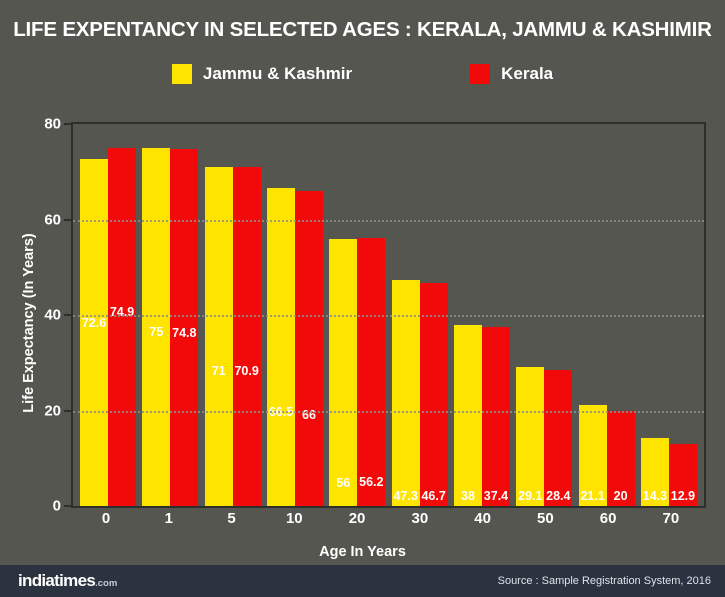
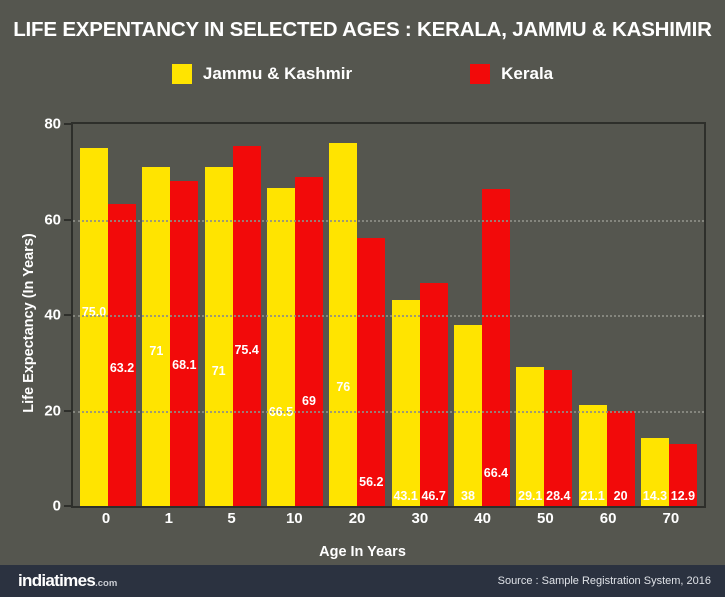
Jammu & Kashmir/0: 72.6 -> 75.0
Kerala/0: 74.9 -> 63.2
Jammu & Kashmir/1: 75 -> 71
Kerala/1: 74.8 -> 68.1
Kerala/5: 70.9 -> 75.4
Kerala/10: 66 -> 69
Jammu & Kashmir/20: 56 -> 76
Jammu & Kashmir/30: 47.3 -> 43.1
Kerala/40: 37.4 -> 66.4
